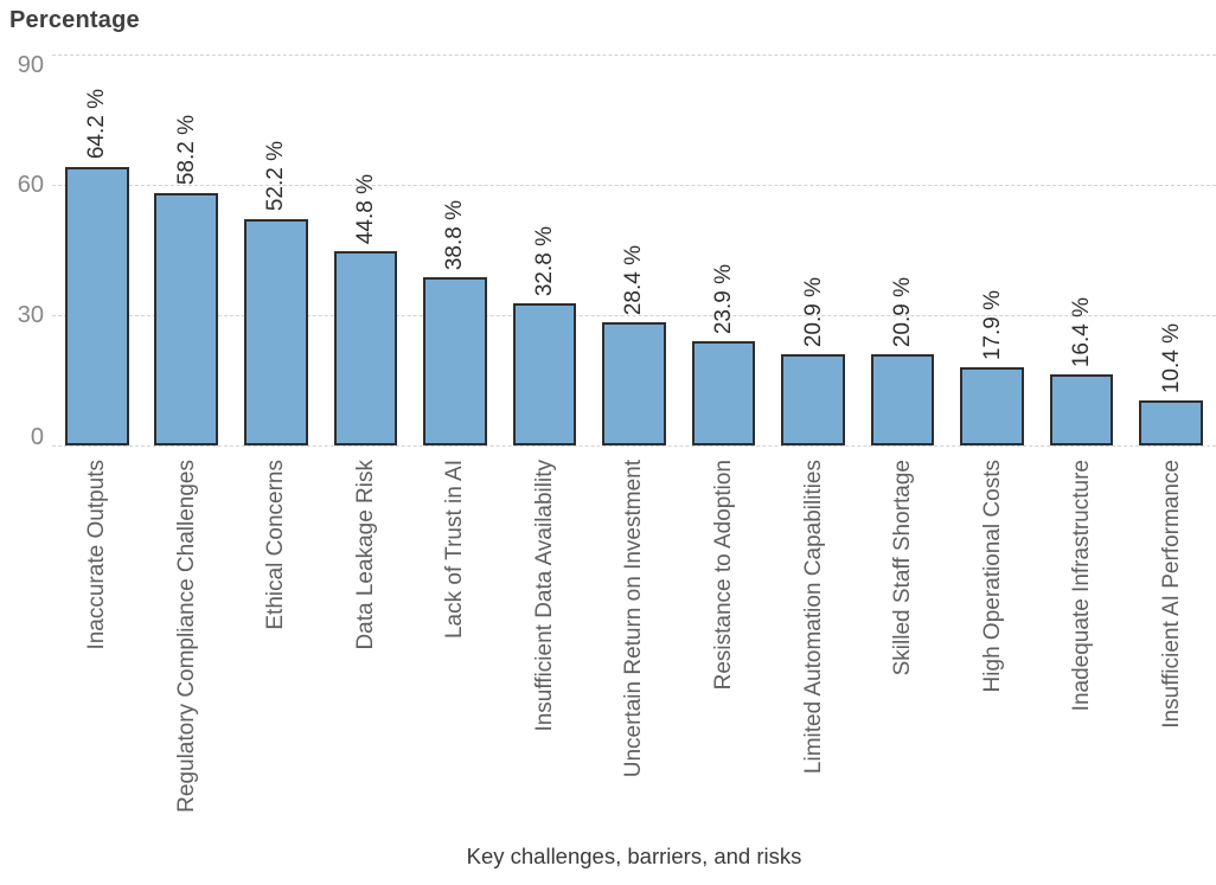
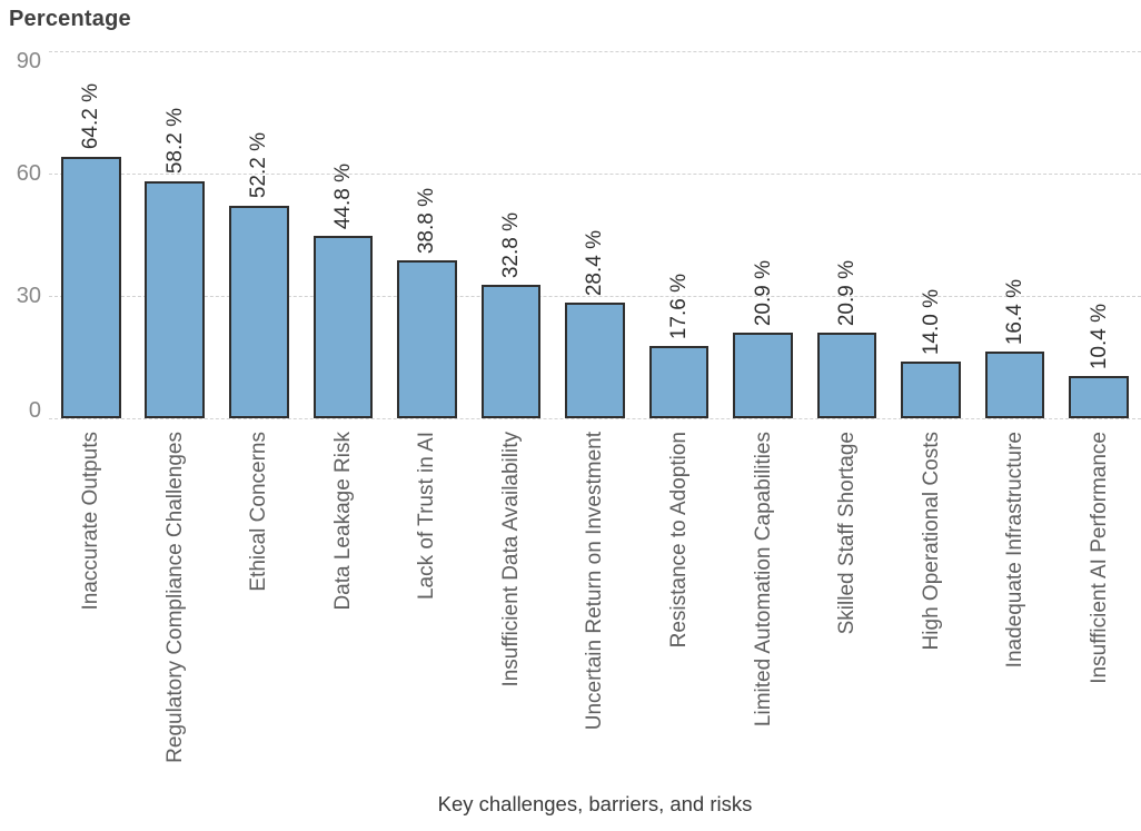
Resistance to Adoption: 23.9 -> 17.6
High Operational Costs: 17.9 -> 14.0
